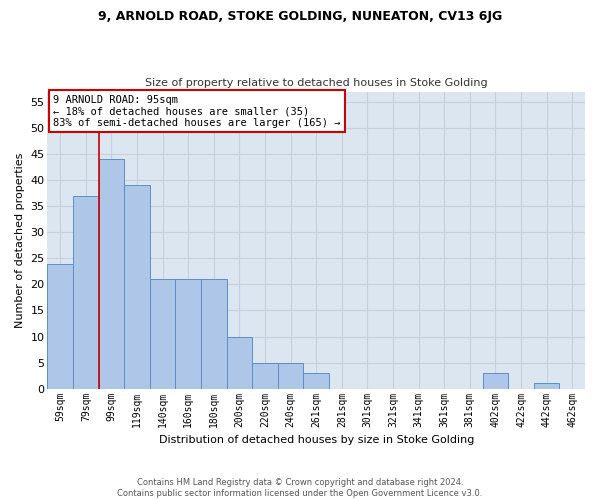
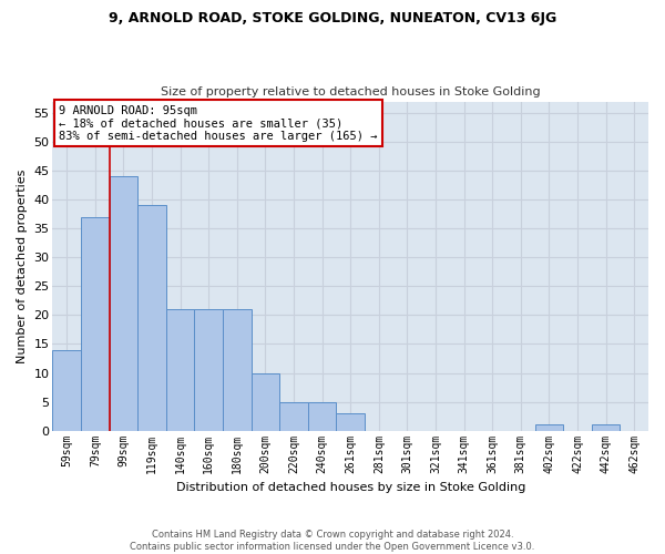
59sqm: 24 -> 14
402sqm: 3 -> 1
